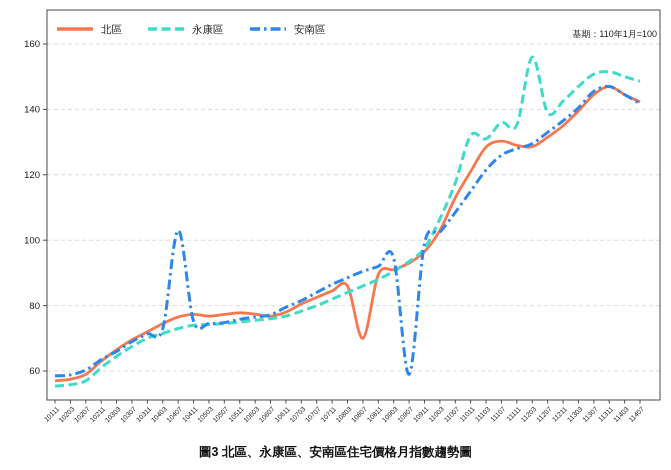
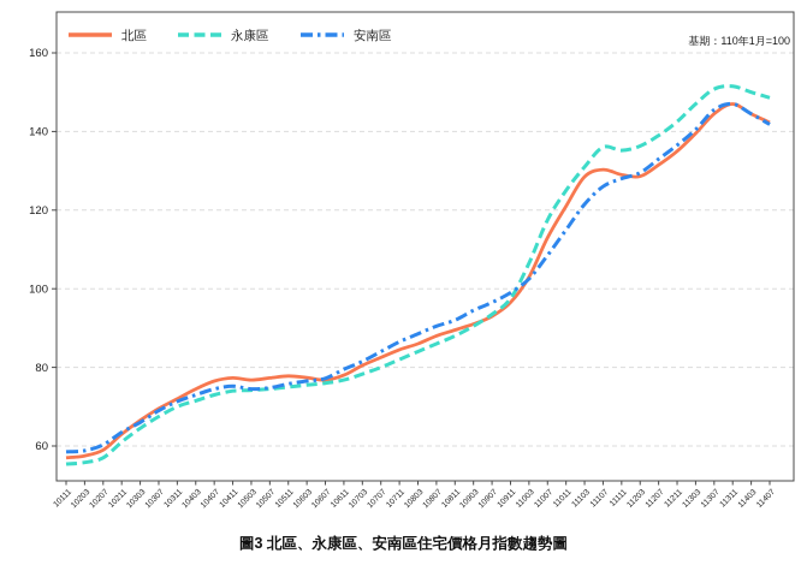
安南區/10407: 103 -> 74
北區/10807: 70 -> 88
安南區/10907: 59 -> 96
永康區/11011: 132 -> 125
永康區/11203: 156 -> 136
